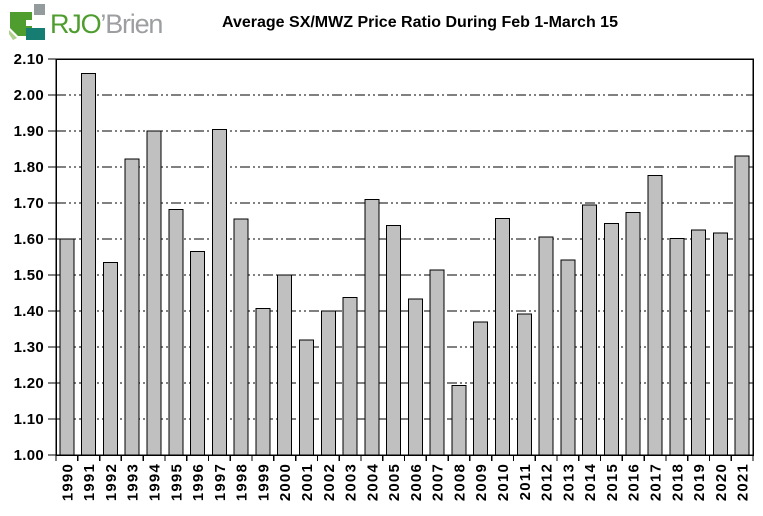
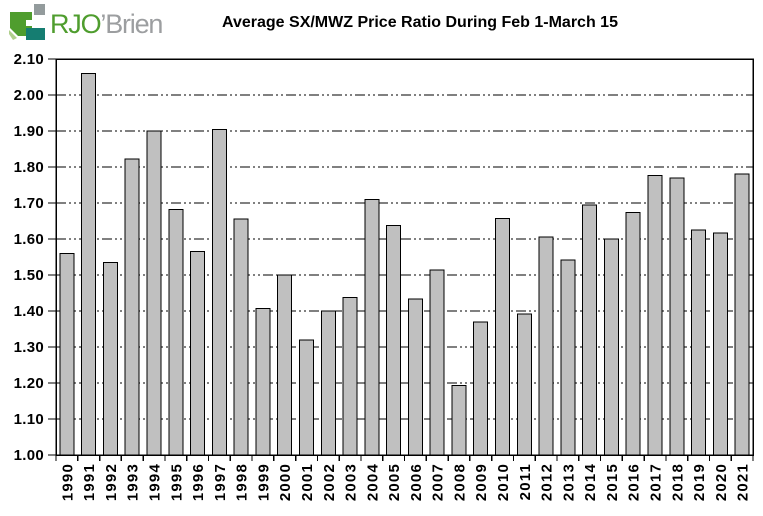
1990: 1.60 -> 1.56
2015: 1.64 -> 1.60
2018: 1.60 -> 1.77
2021: 1.83 -> 1.78
